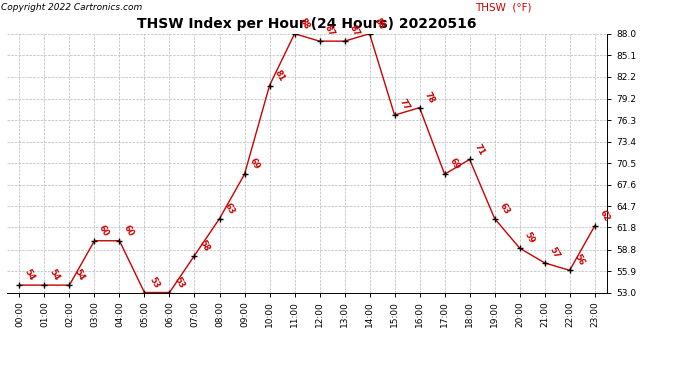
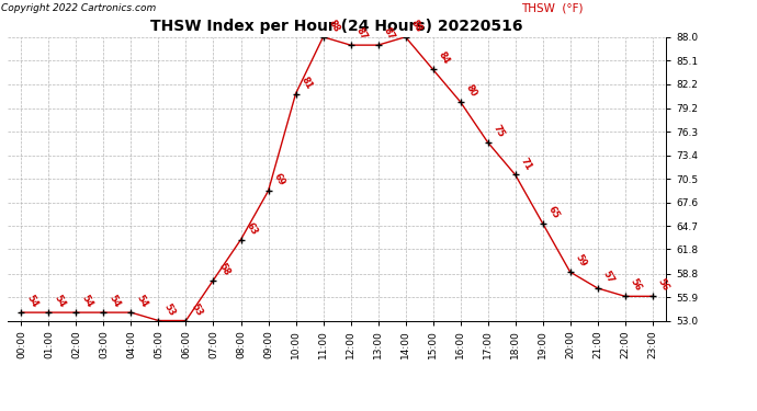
03:00: 60 -> 54
04:00: 60 -> 54
15:00: 77 -> 84
16:00: 78 -> 80
17:00: 69 -> 75
19:00: 63 -> 65
23:00: 62 -> 56
